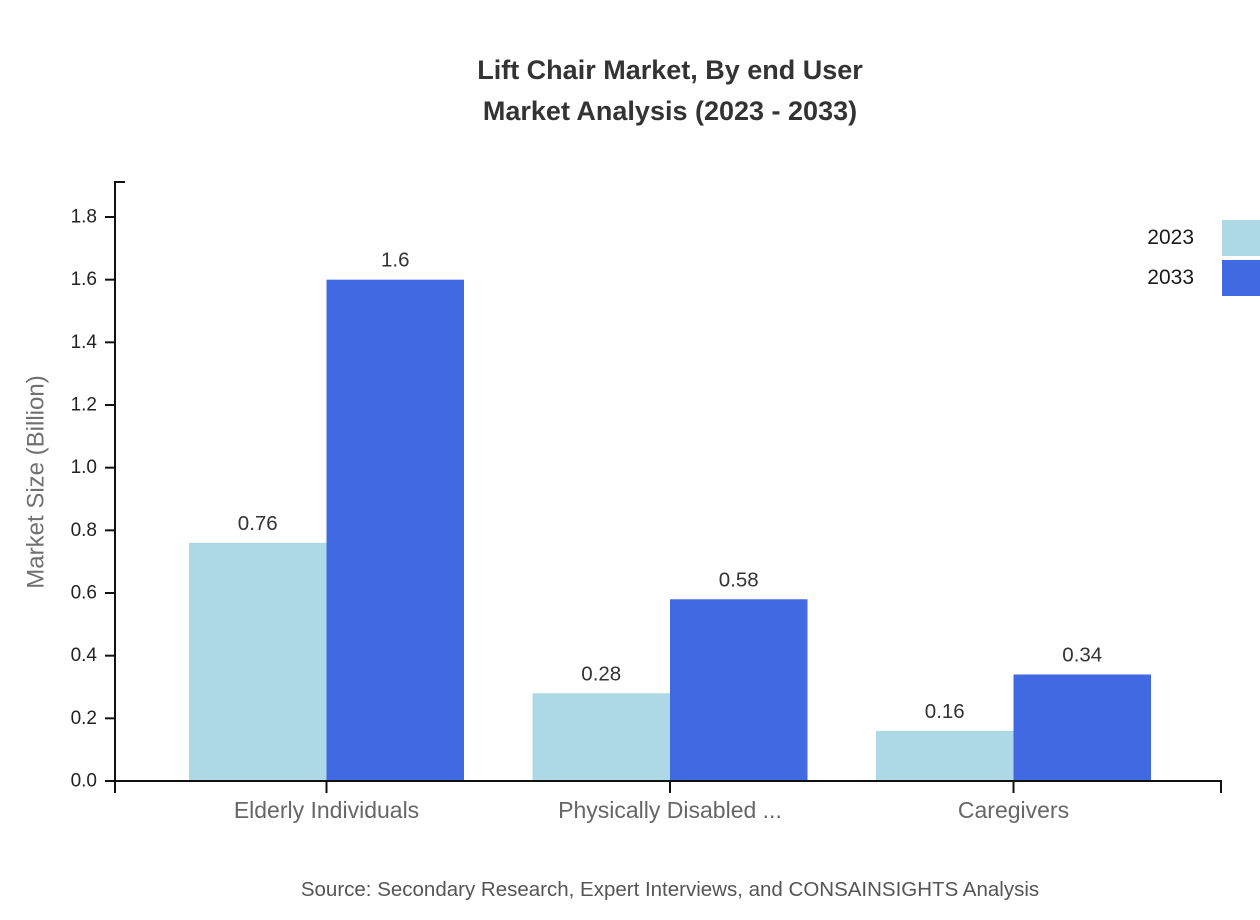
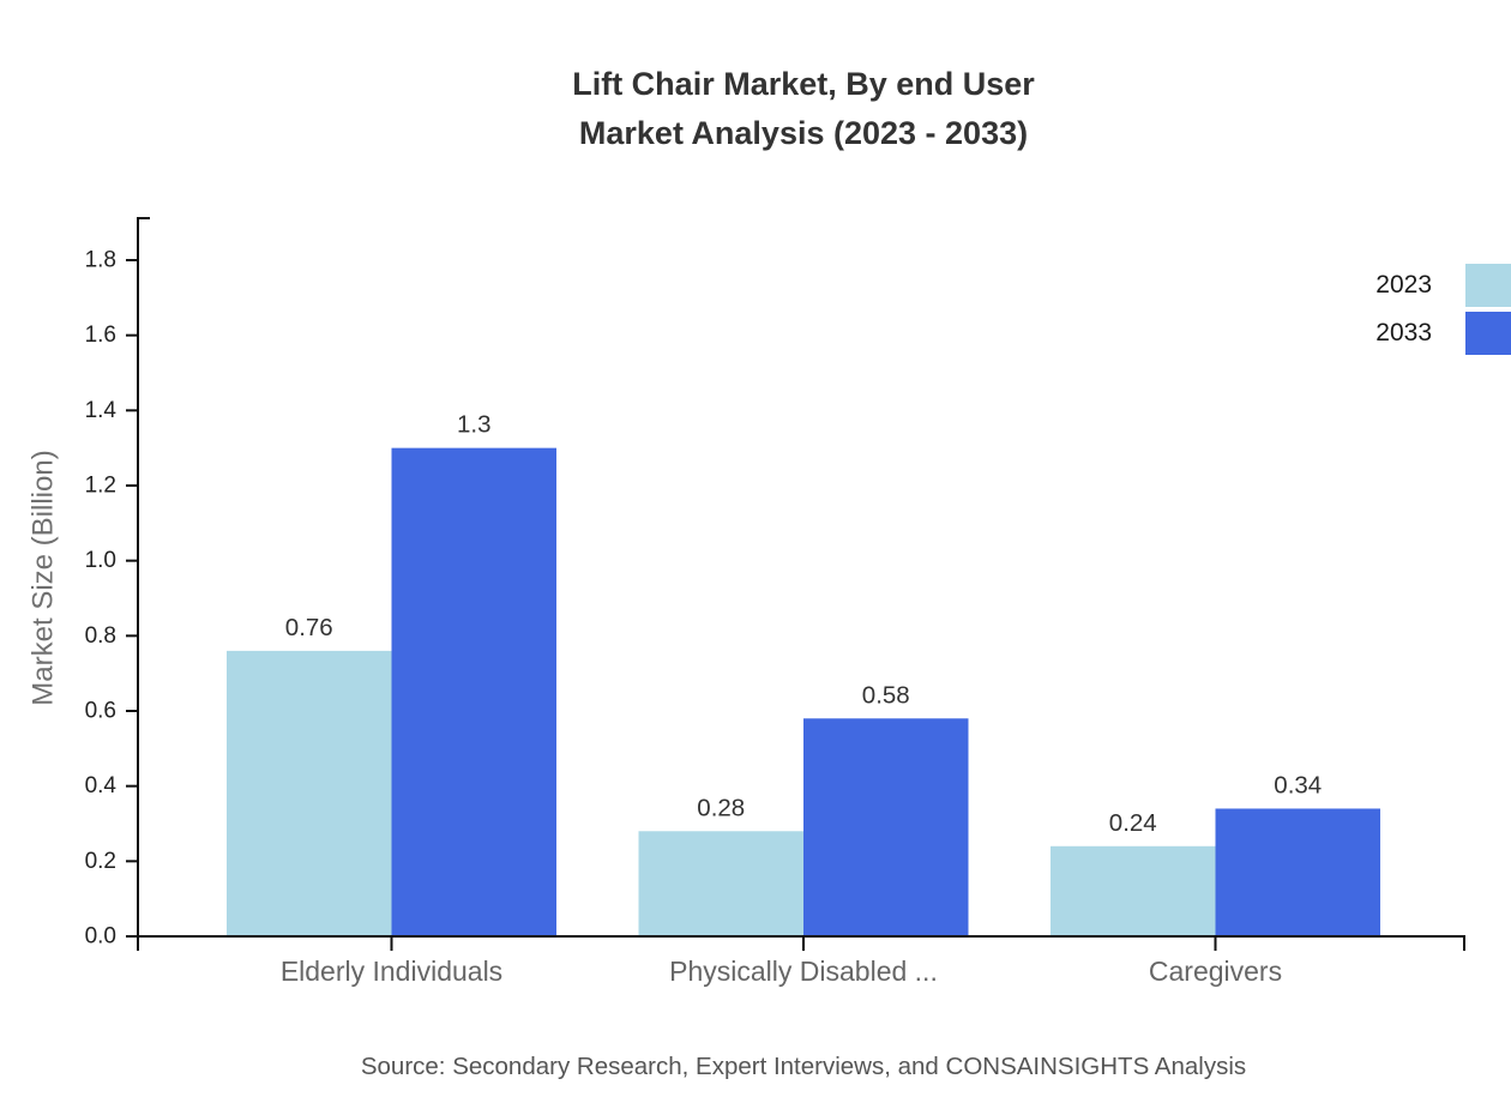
2033/Elderly Individuals: 1.6 -> 1.3
2023/Caregivers: 0.16 -> 0.24
